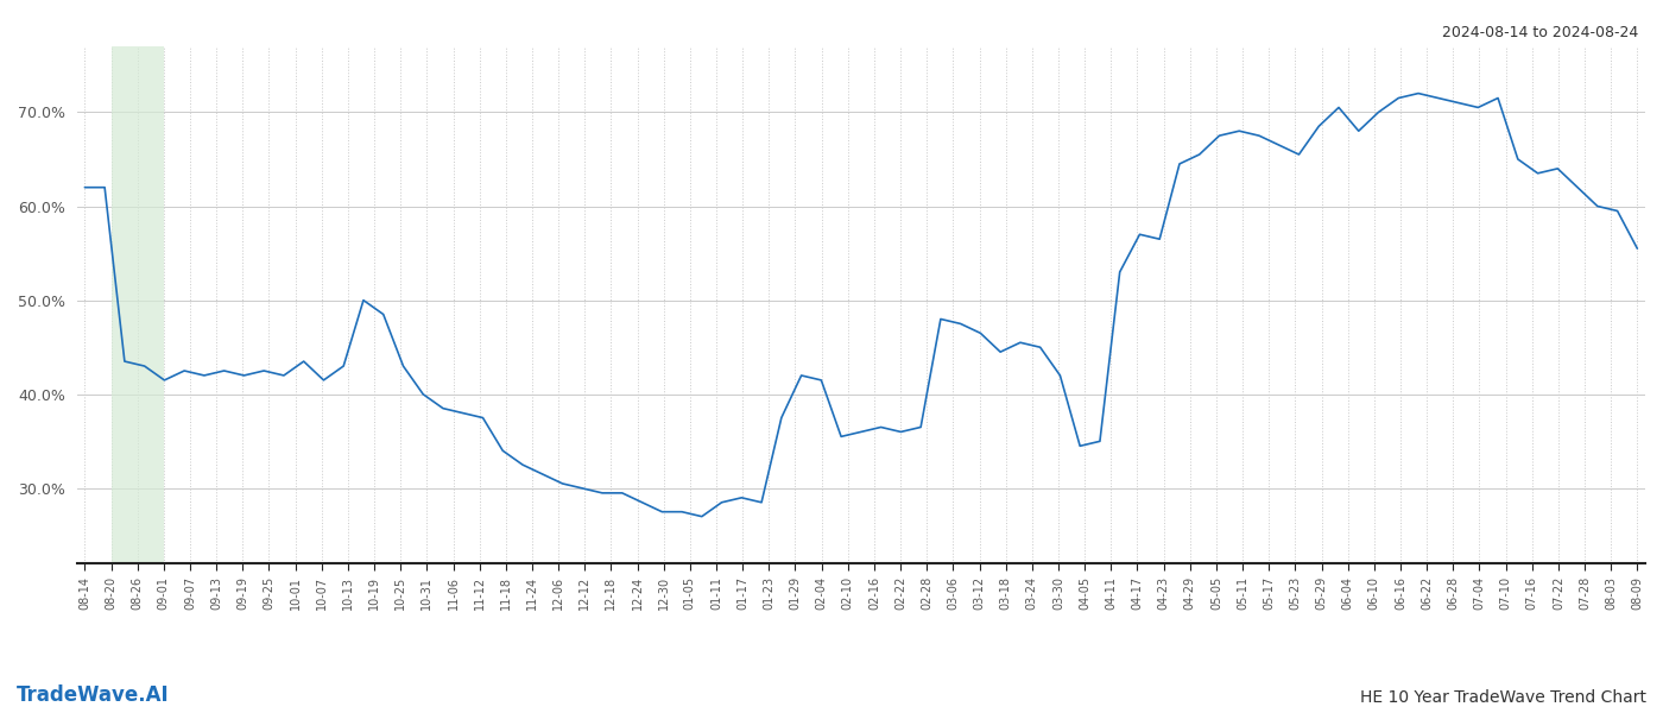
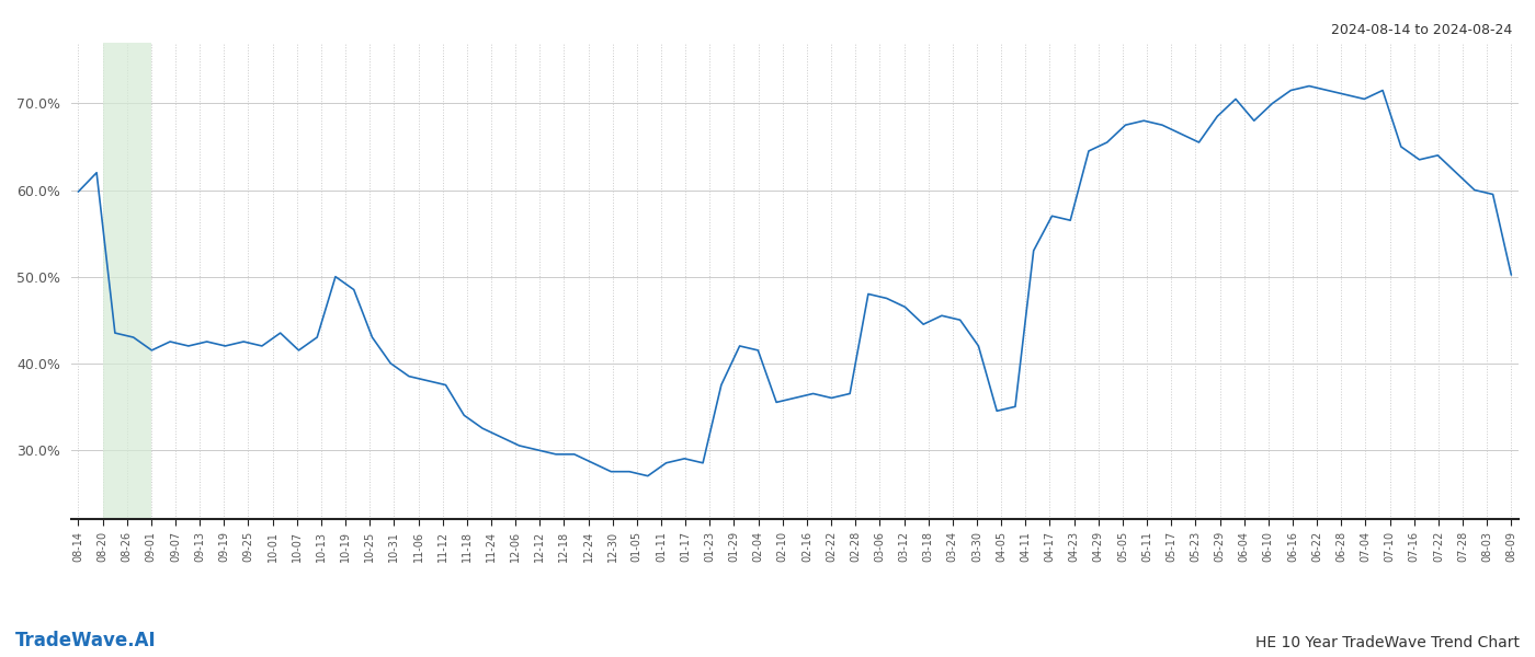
08-14: 62.0% -> 59.8%
08-09: 55.5% -> 50.2%
